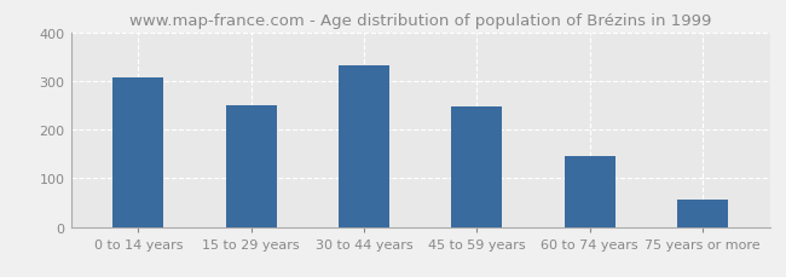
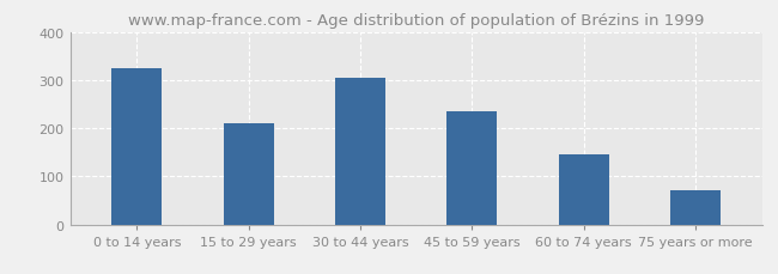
0 to 14 years: 307 -> 325
15 to 29 years: 249 -> 210
30 to 44 years: 331 -> 305
45 to 59 years: 248 -> 235
75 years or more: 57 -> 70
